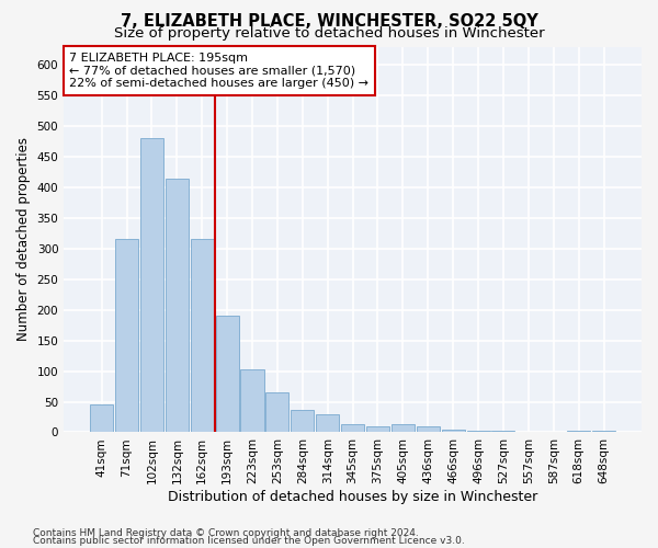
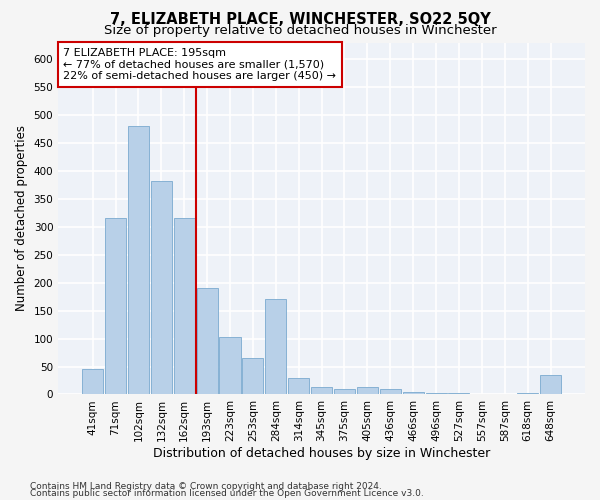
132sqm: 415 -> 382
284sqm: 37 -> 170
648sqm: 2 -> 34
